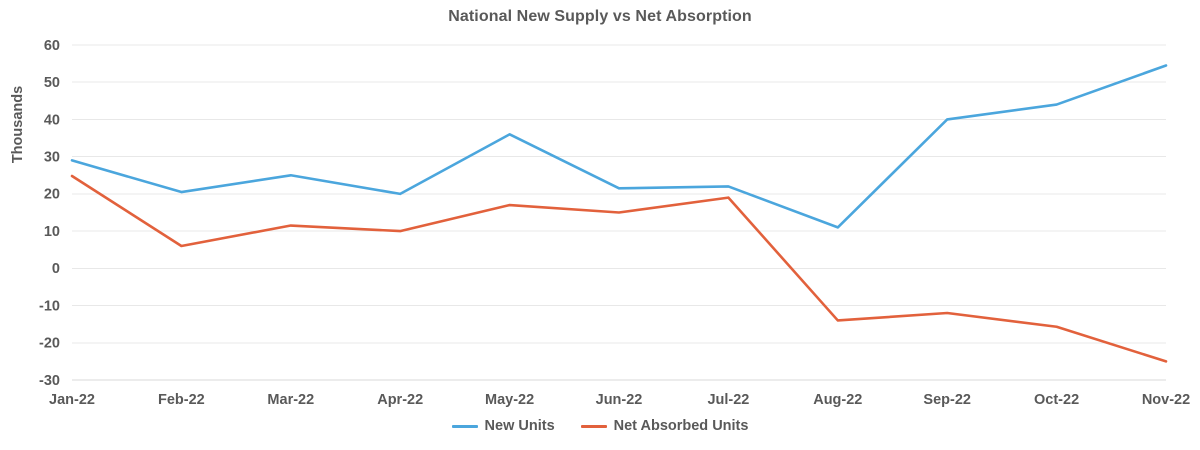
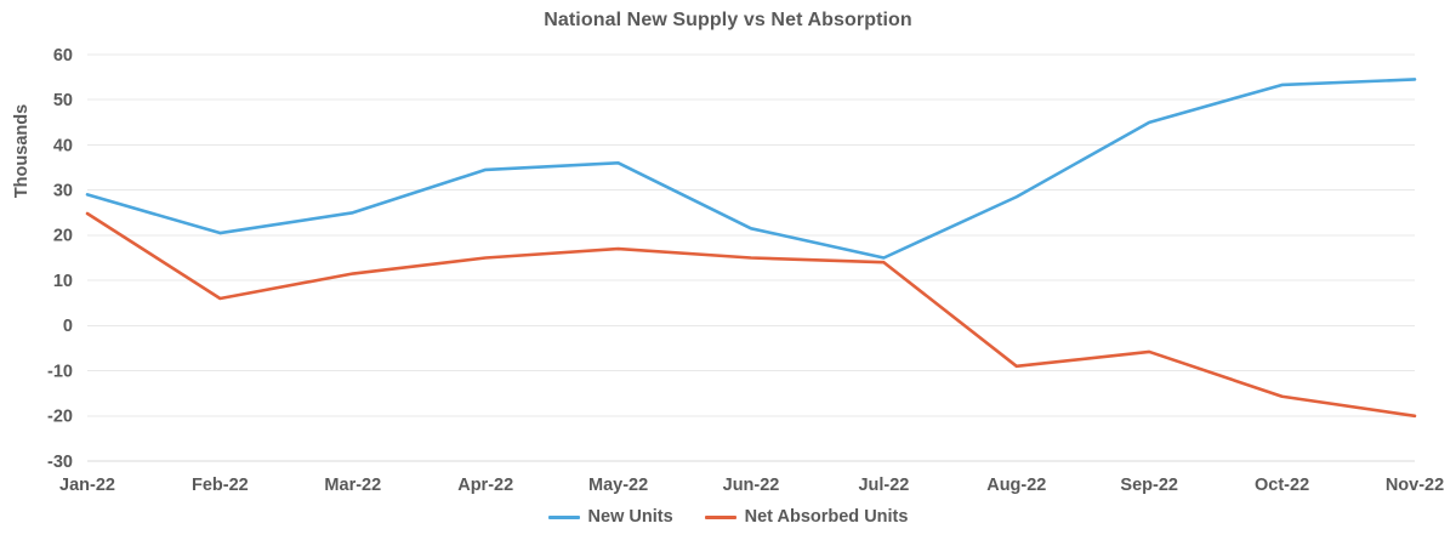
New Units/Apr-22: 20 -> 34
Net Absorbed Units/Apr-22: 10 -> 15
New Units/Jul-22: 22 -> 15
Net Absorbed Units/Jul-22: 19 -> 14
New Units/Aug-22: 11 -> 28
Net Absorbed Units/Aug-22: -14 -> -9
New Units/Sep-22: 40 -> 45
Net Absorbed Units/Sep-22: -12 -> -6
New Units/Oct-22: 44 -> 53
Net Absorbed Units/Nov-22: -25 -> -20
